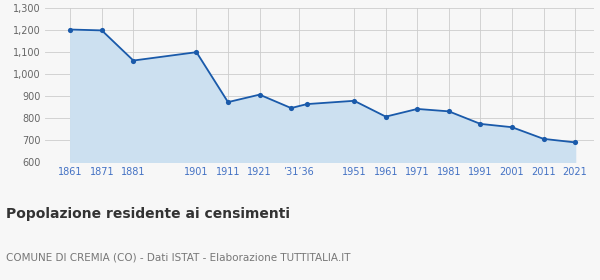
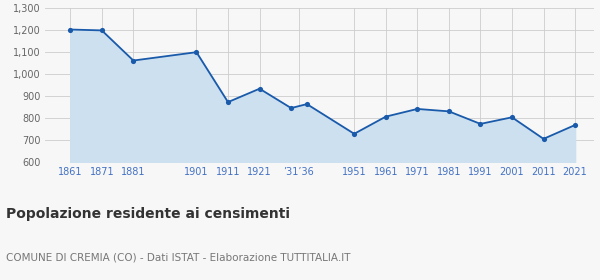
1921: 908 -> 935
1951: 880 -> 730
2001: 760 -> 805
2021: 691 -> 770
